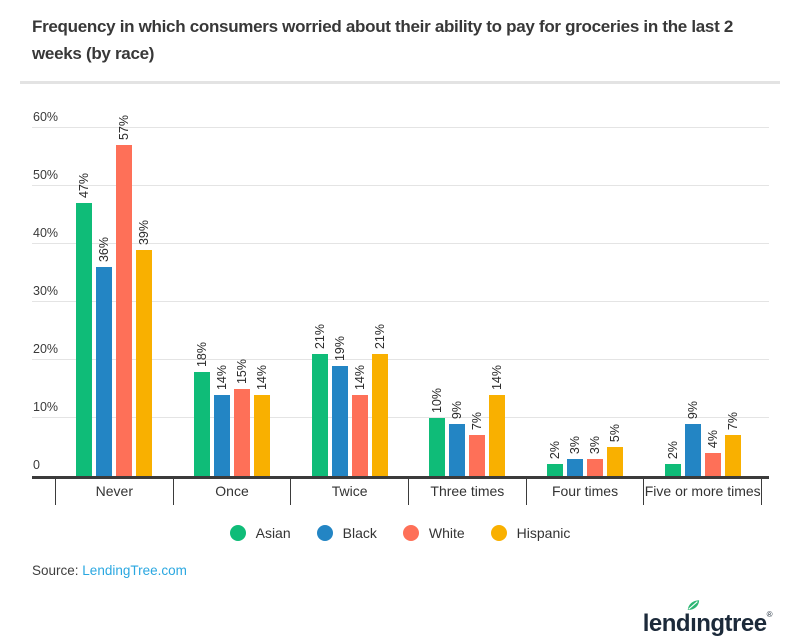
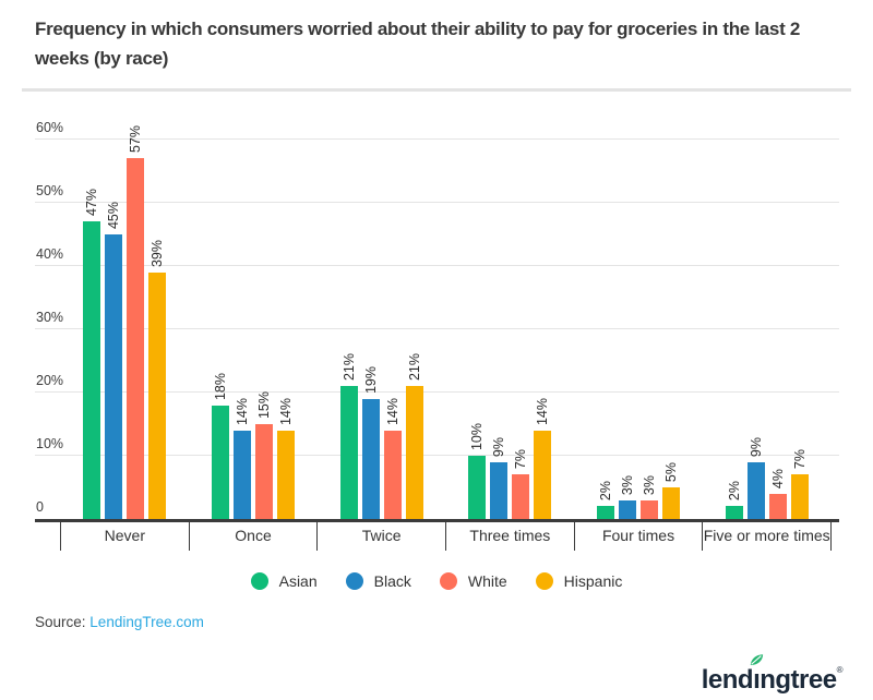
Black/Never: 36% -> 45%
